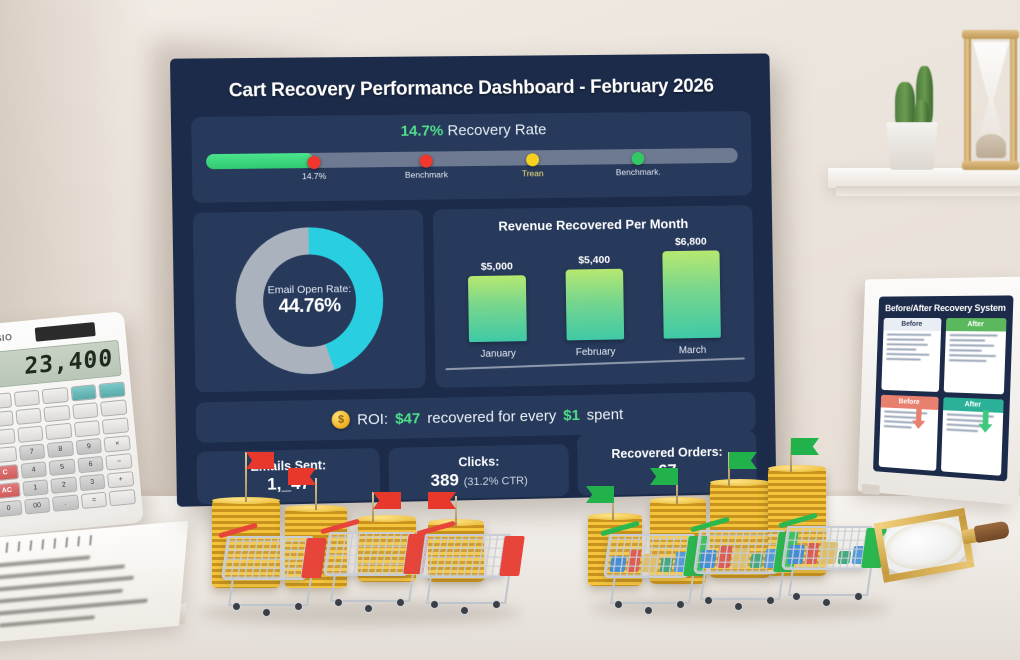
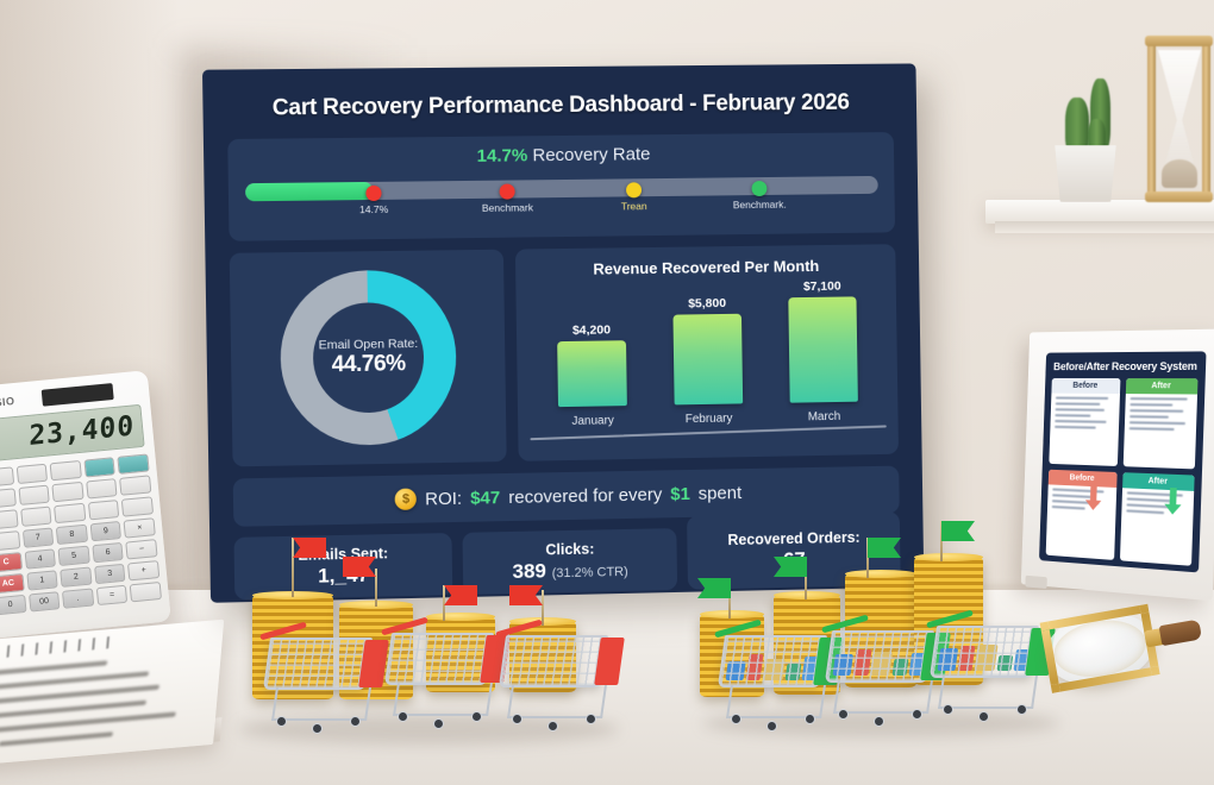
January: $5,000 -> $4,200
February: $5,400 -> $5,800
March: $6,800 -> $7,100
